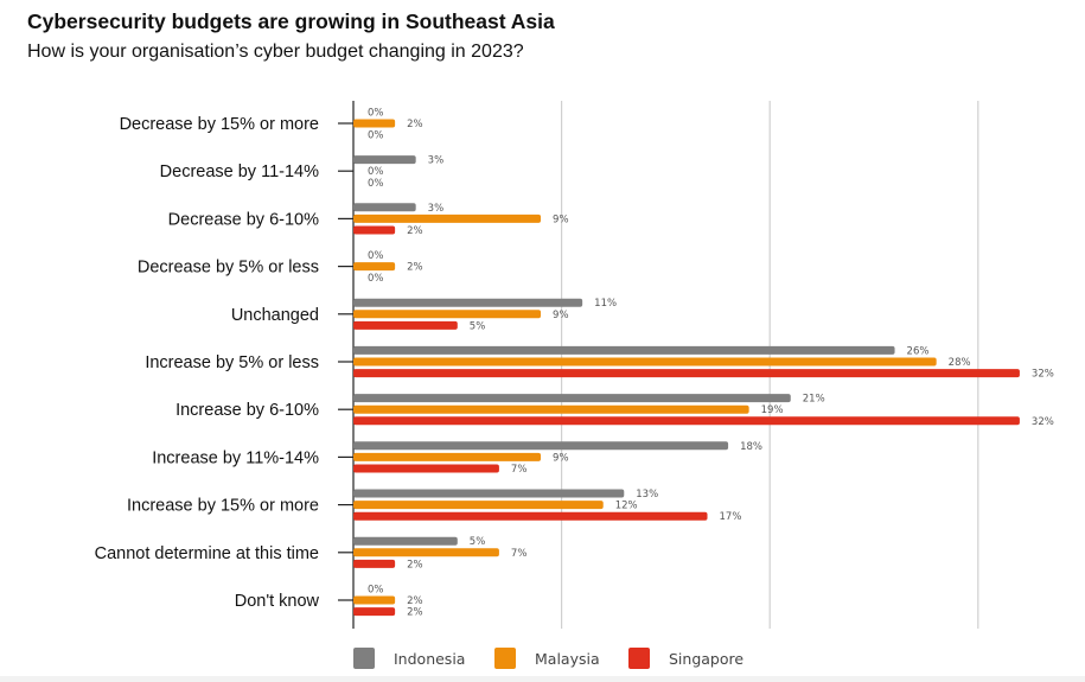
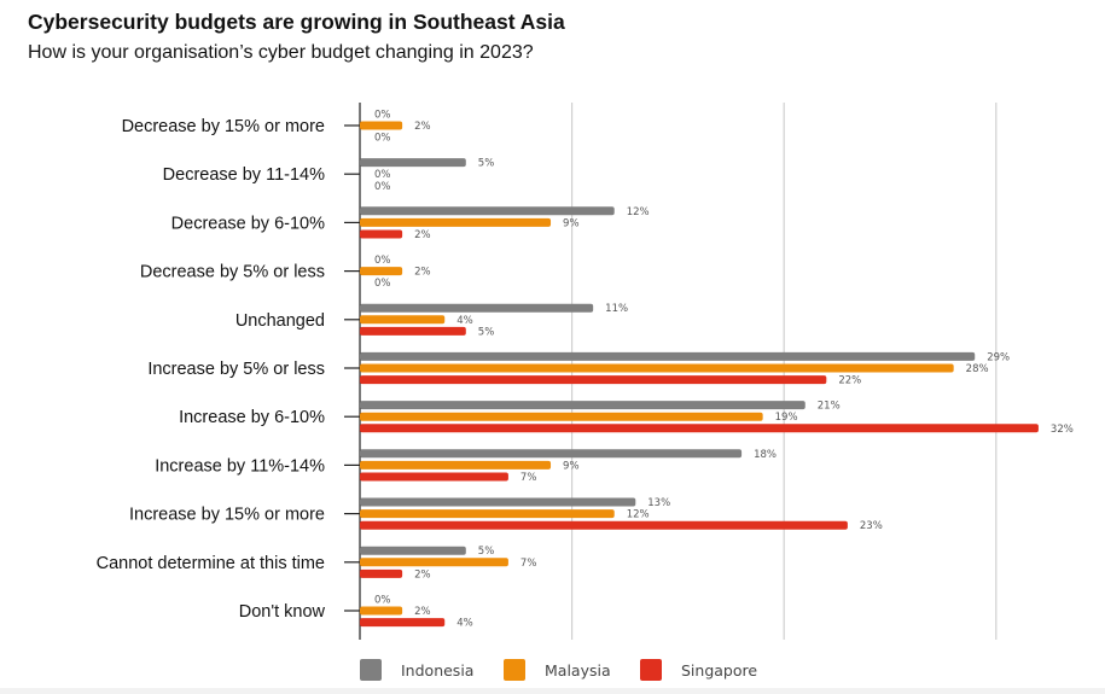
Indonesia/Decrease by 11-14%: 3% -> 5%
Indonesia/Decrease by 6-10%: 3% -> 12%
Malaysia/Unchanged: 9% -> 4%
Indonesia/Increase by 5% or less: 26% -> 29%
Singapore/Increase by 5% or less: 32% -> 22%
Singapore/Increase by 15% or more: 17% -> 23%
Singapore/Don't know: 2% -> 4%
